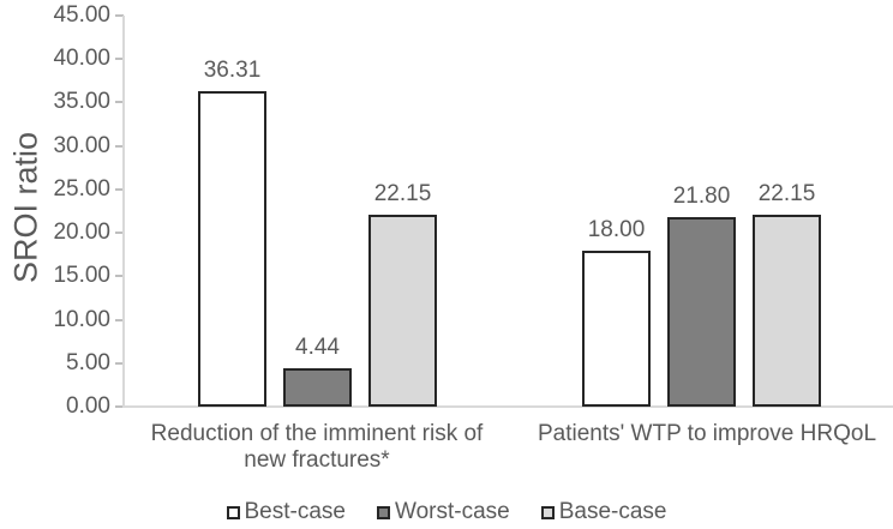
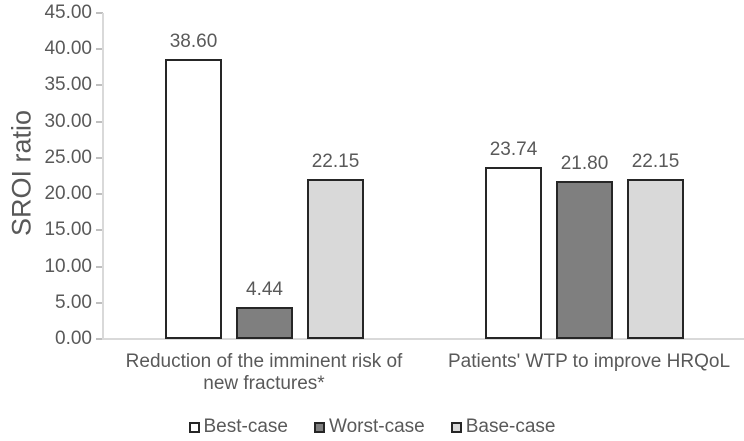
Best-case/Reduction of the imminent risk of new fractures*: 36.31 -> 38.60
Best-case/Patients' WTP to improve HRQoL: 18.00 -> 23.74
